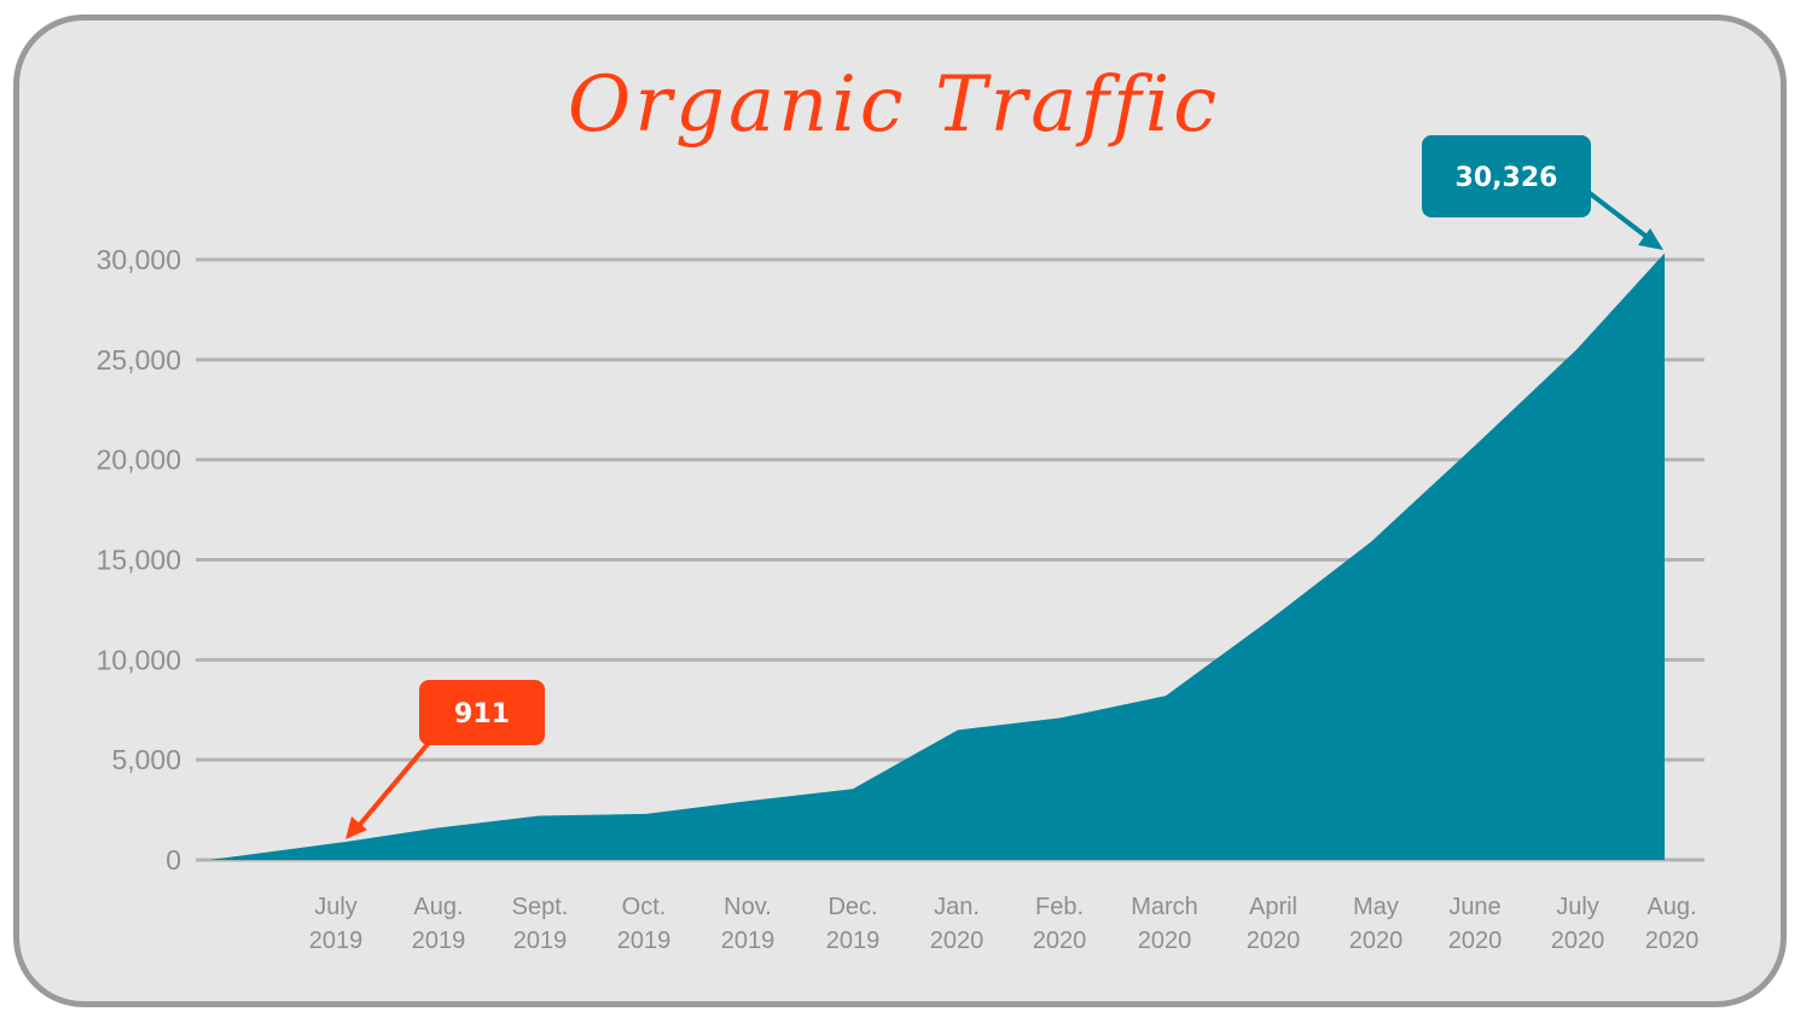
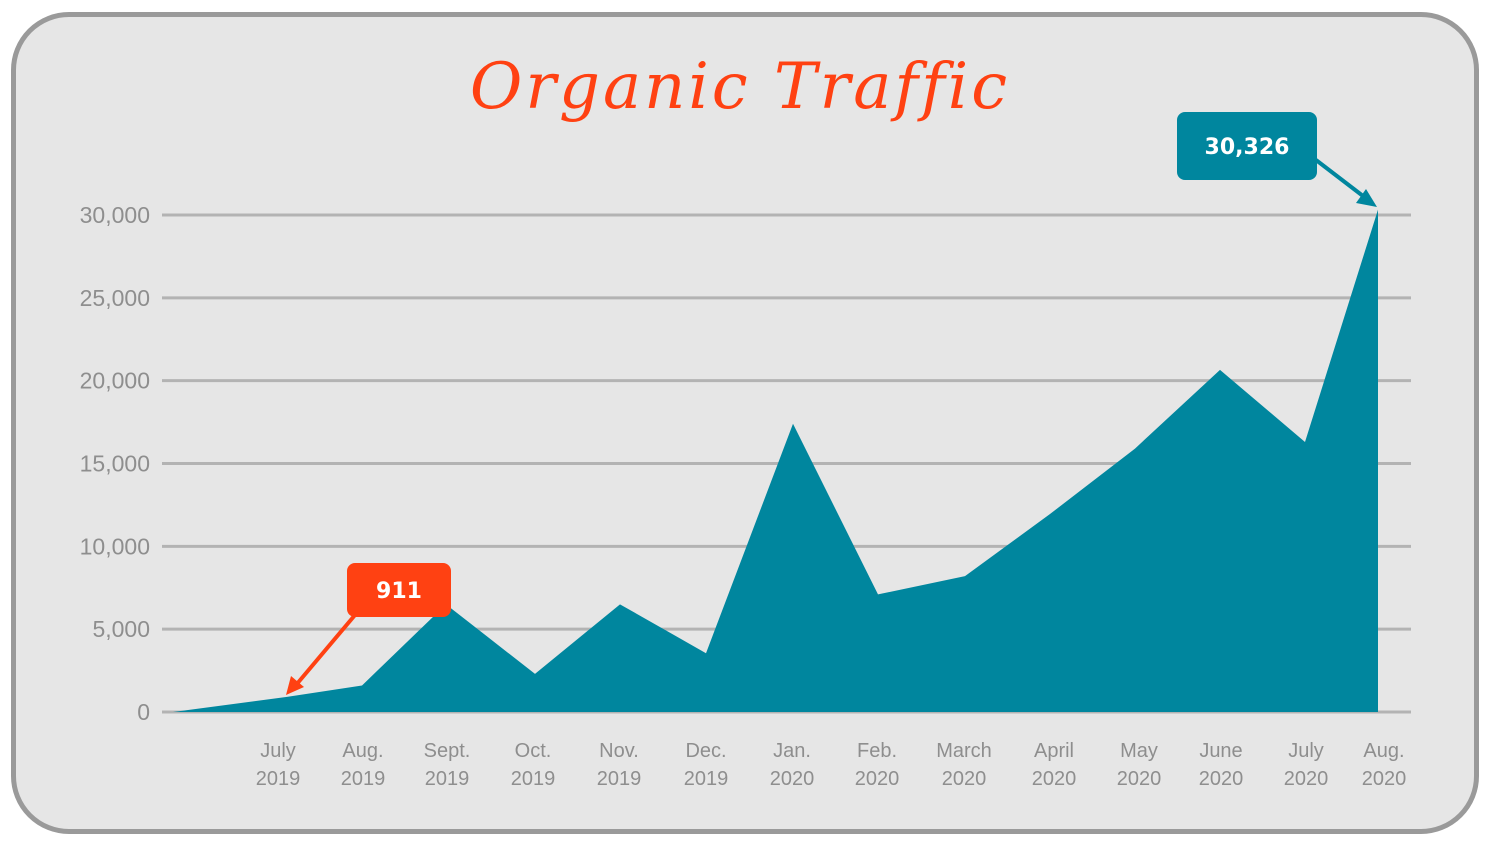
Sept. 2019: 2200 -> 6500
Nov. 2019: 3000 -> 6500
Jan. 2020: 6500 -> 17400
July 2020: 25500 -> 16300
